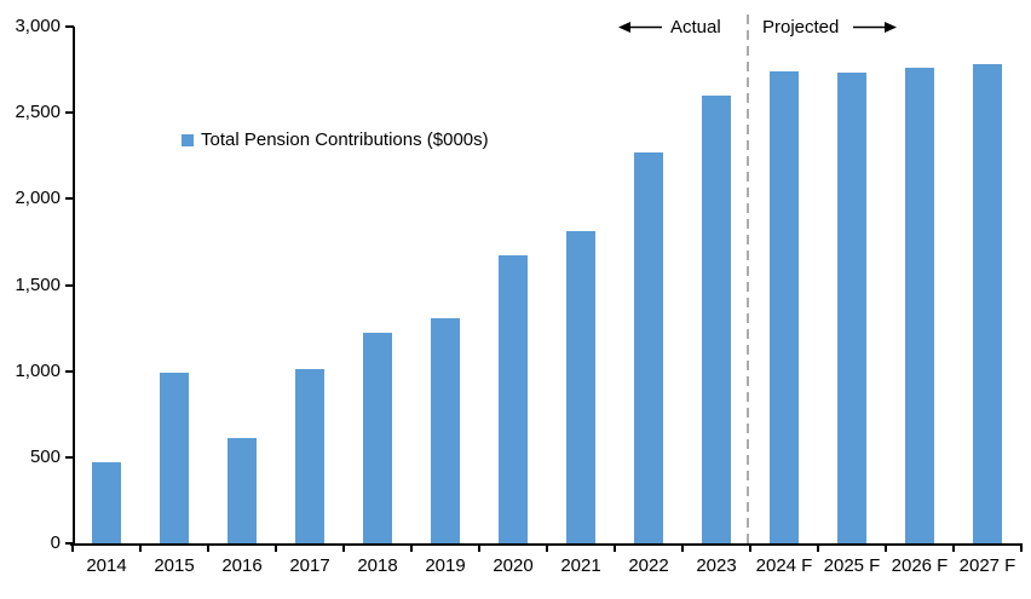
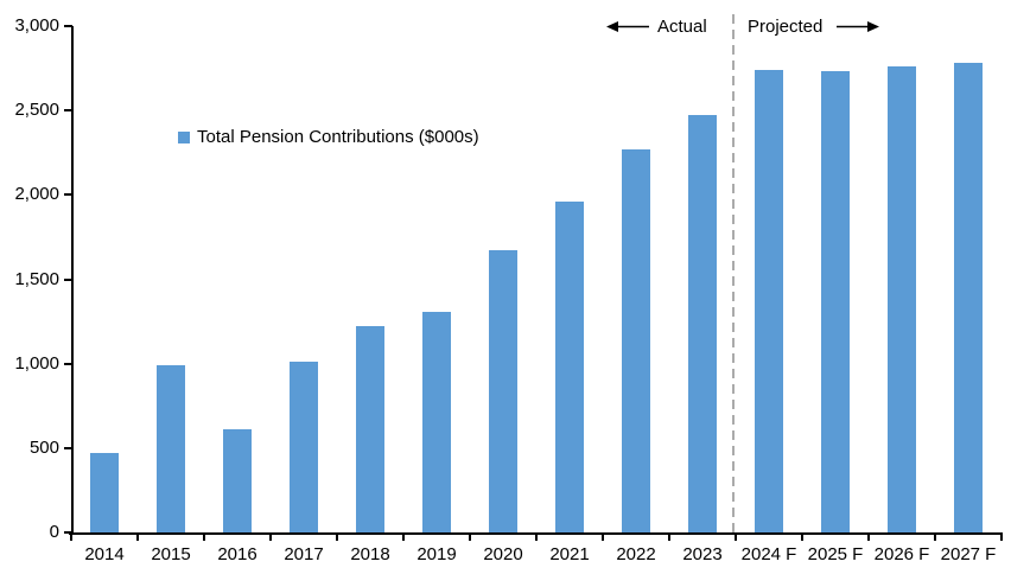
2021: 1810 -> 1960
2023: 2600 -> 2470
